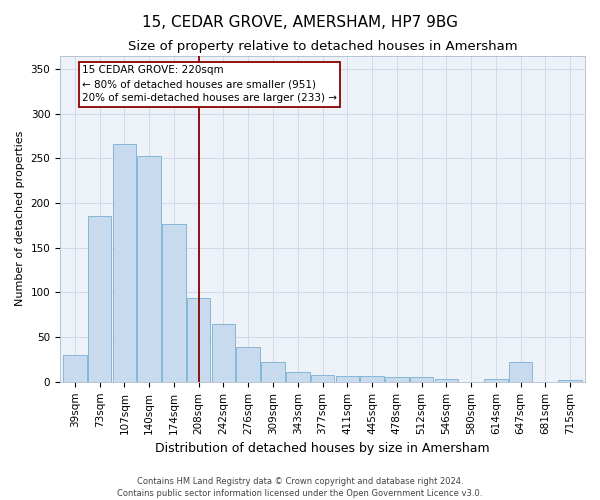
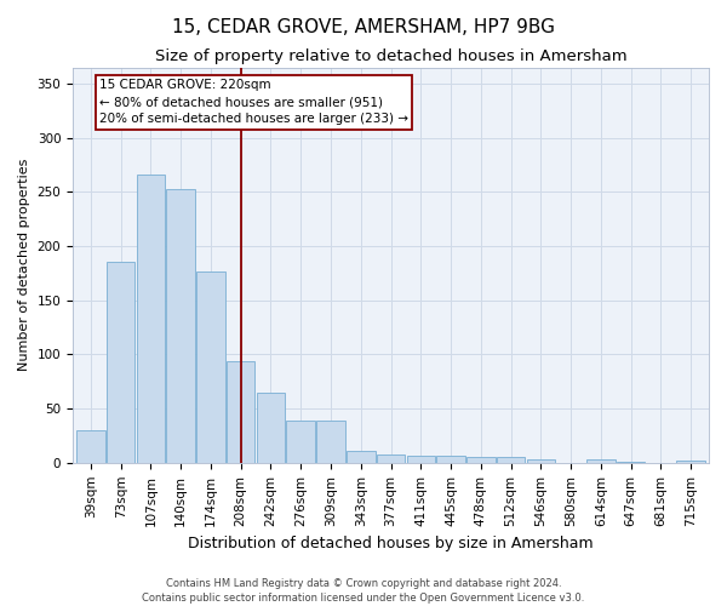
309sqm: 22 -> 39
647sqm: 22 -> 1
